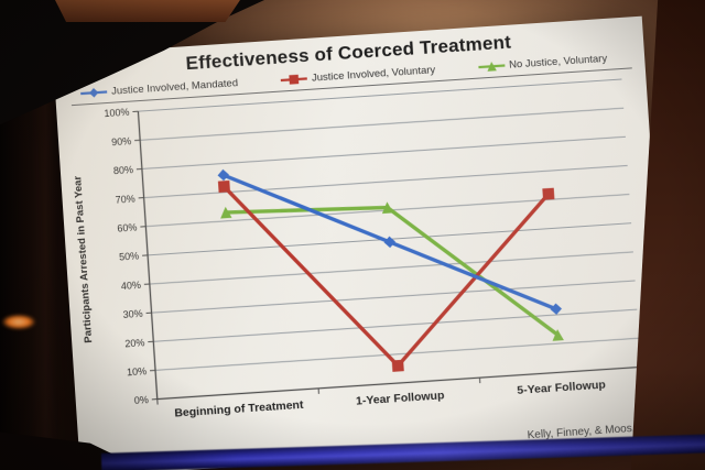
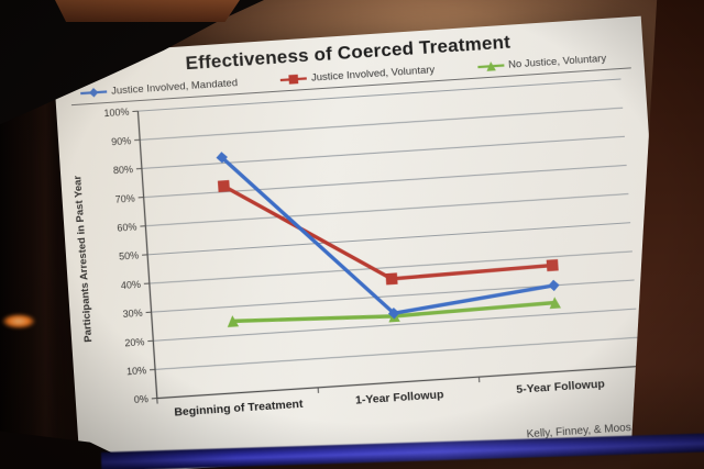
Justice Involved, Mandated/Beginning of Treatment: 76% -> 82%
No Justice, Voluntary/Beginning of Treatment: 63% -> 25%
Justice Involved, Mandated/1-Year Followup: 49% -> 24%
Justice Involved, Voluntary/1-Year Followup: 6% -> 36%
No Justice, Voluntary/1-Year Followup: 61% -> 23%
Justice Involved, Mandated/5-Year Followup: 22% -> 30%
Justice Involved, Voluntary/5-Year Followup: 62% -> 37%
No Justice, Voluntary/5-Year Followup: 13% -> 24%
